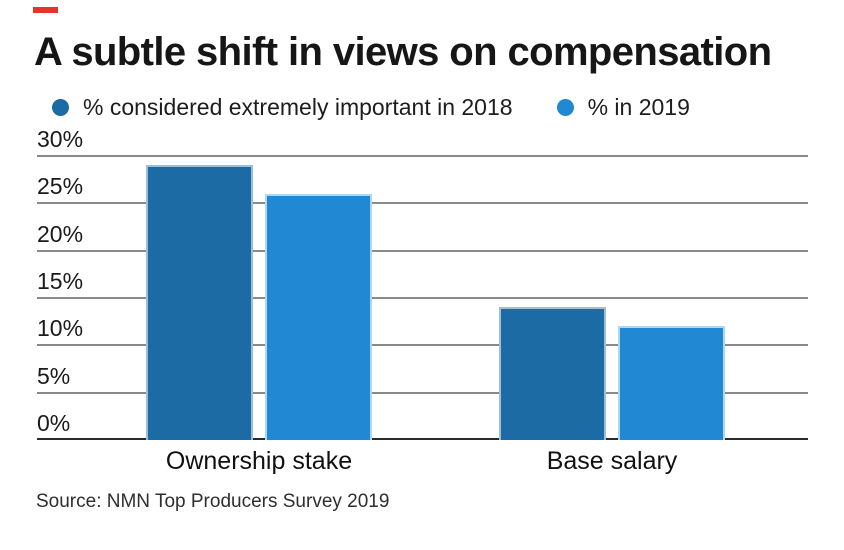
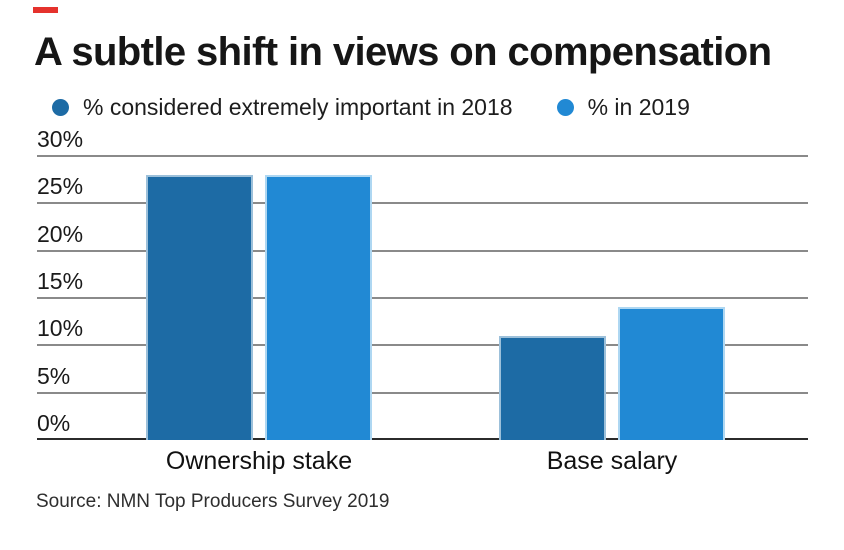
% considered extremely important in 2018/Ownership stake: 29% -> 28%
% in 2019/Ownership stake: 26% -> 28%
% considered extremely important in 2018/Base salary: 14% -> 11%
% in 2019/Base salary: 12% -> 14%
